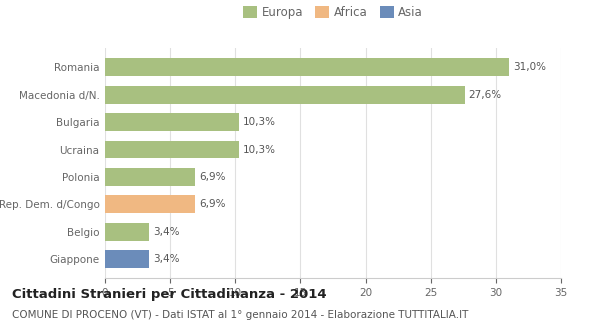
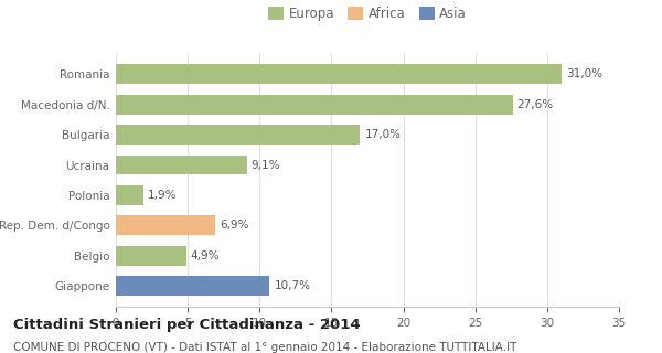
Bulgaria: 10,3% -> 17,0%
Ucraina: 10,3% -> 9,1%
Polonia: 6,9% -> 1,9%
Belgio: 3,4% -> 4,9%
Giappone: 3,4% -> 10,7%
